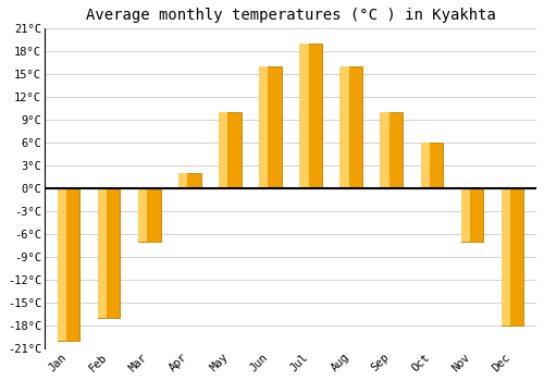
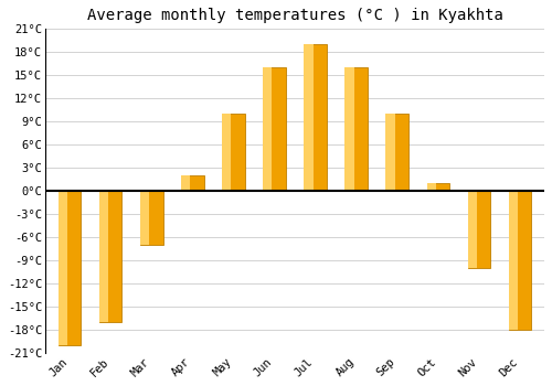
Oct: 6°C -> 1°C
Nov: -7°C -> -10°C
